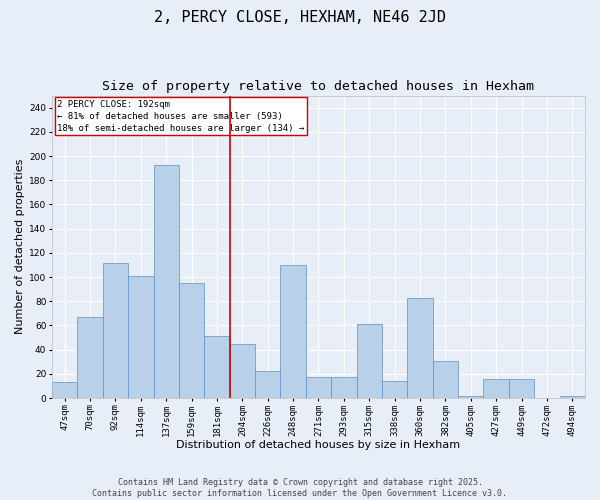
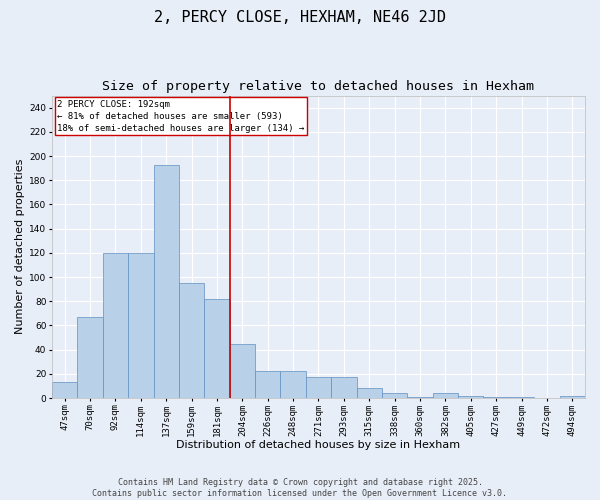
92sqm: 112 -> 120
114sqm: 101 -> 120
181sqm: 51 -> 82
248sqm: 110 -> 22
315sqm: 61 -> 8
338sqm: 14 -> 4
360sqm: 83 -> 1
382sqm: 31 -> 4
427sqm: 16 -> 1
449sqm: 16 -> 1
